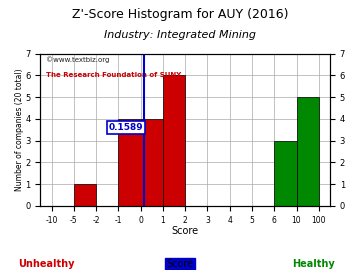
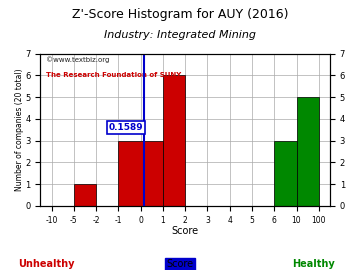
0: 4 -> 3
